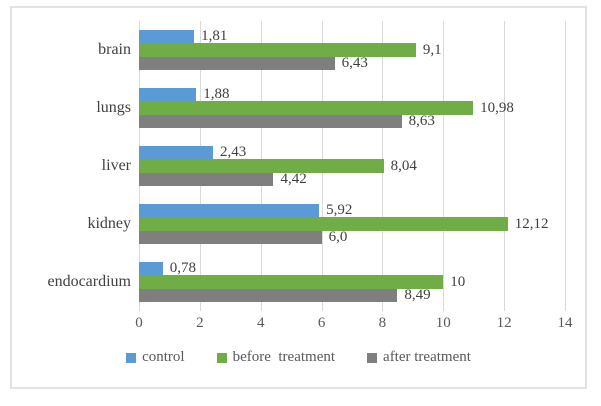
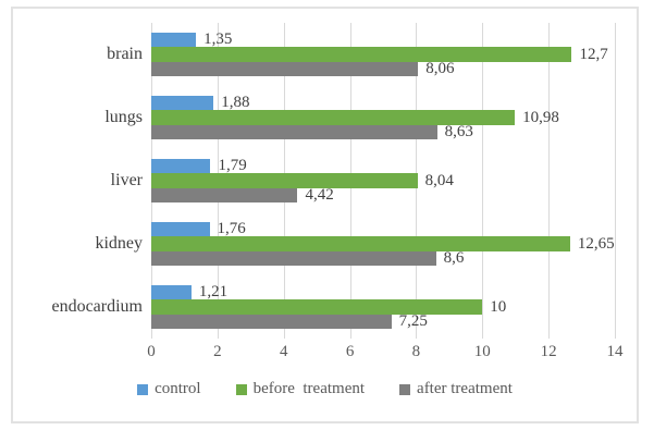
control/brain: 1,81 -> 1,35
before treatment/brain: 9,1 -> 12,7
after treatment/brain: 6,43 -> 8,06
control/liver: 2,43 -> 1,79
control/kidney: 5,92 -> 1,76
before treatment/kidney: 12,12 -> 12,65
after treatment/kidney: 6,0 -> 8,6
control/endocardium: 0,78 -> 1,21
after treatment/endocardium: 8,49 -> 7,25
